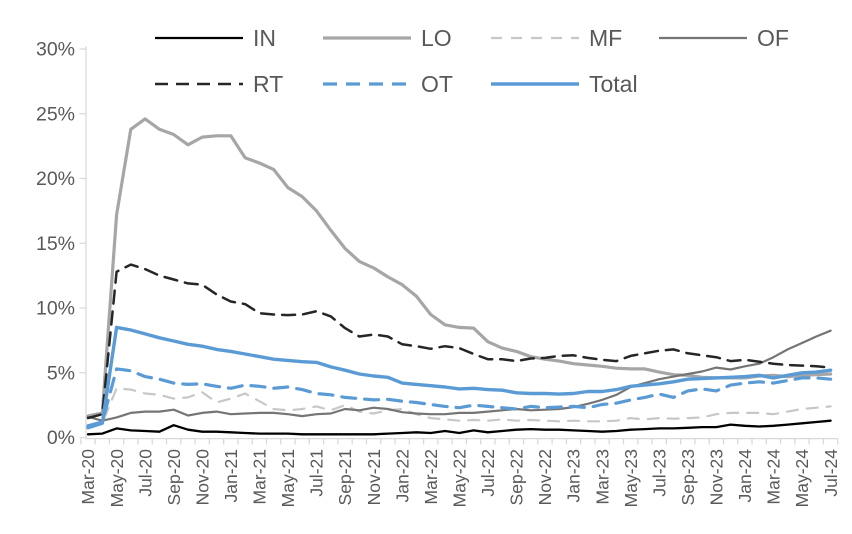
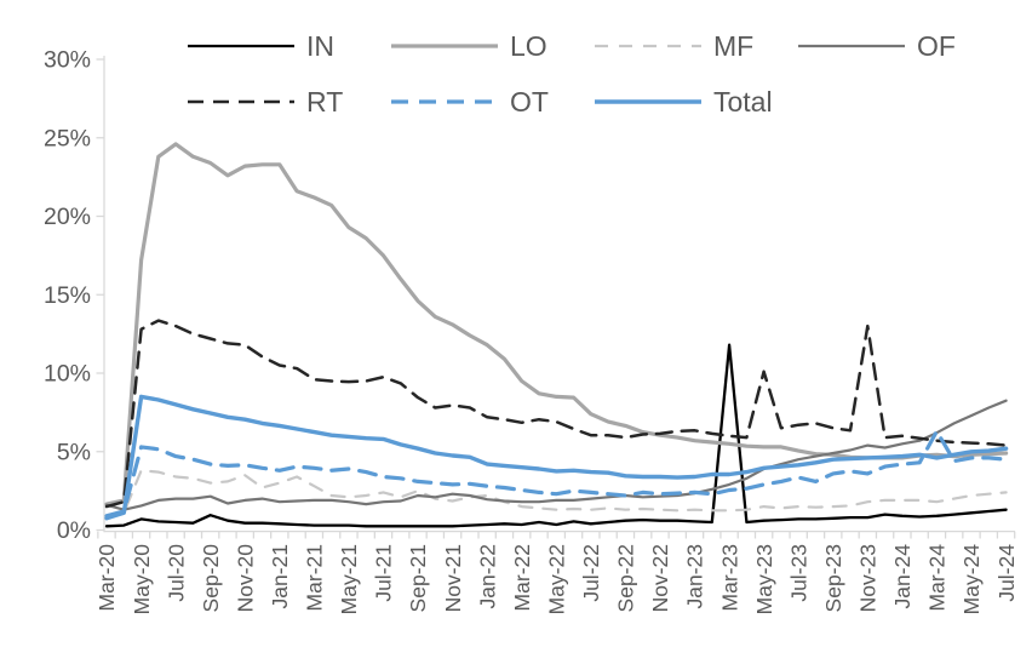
IN/Mar-23: 0.5% -> 11.8%
RT/May-23: 6.3% -> 10.1%
RT/Nov-23: 6.2% -> 13.0%
OT/Mar-24: 4.2% -> 6.3%
